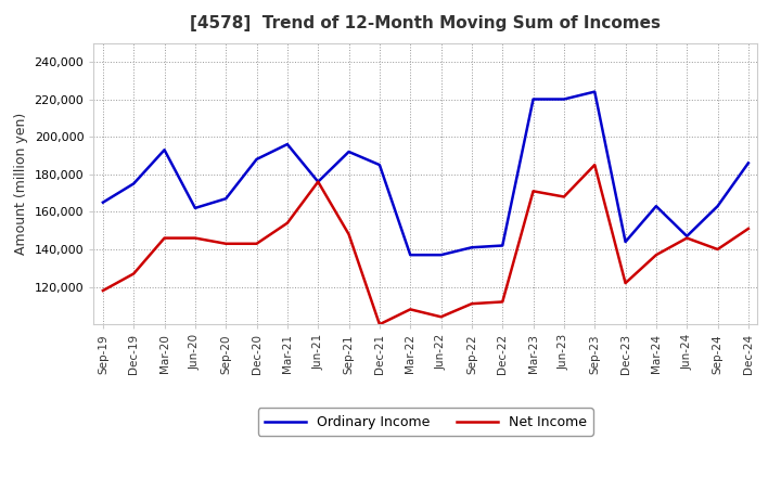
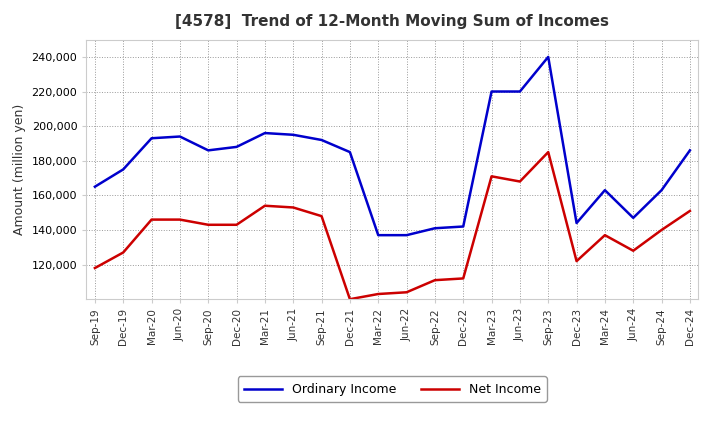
Ordinary Income/Jun-20: 162,000 -> 194,000
Ordinary Income/Sep-20: 167,000 -> 186,000
Ordinary Income/Jun-21: 176,000 -> 195,000
Net Income/Jun-21: 176,000 -> 153,000
Net Income/Mar-22: 108,000 -> 103,000
Ordinary Income/Sep-23: 224,000 -> 240,000
Net Income/Jun-24: 146,000 -> 128,000
